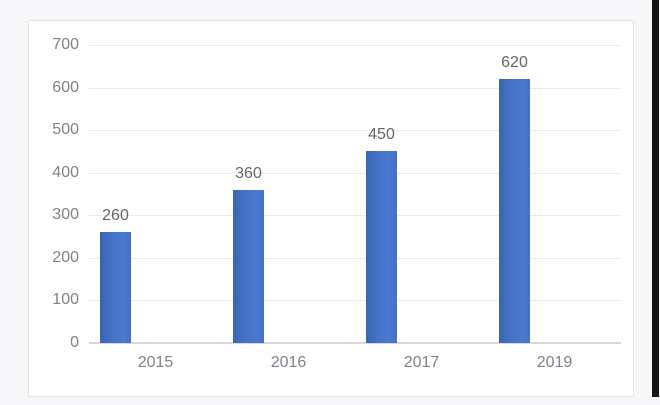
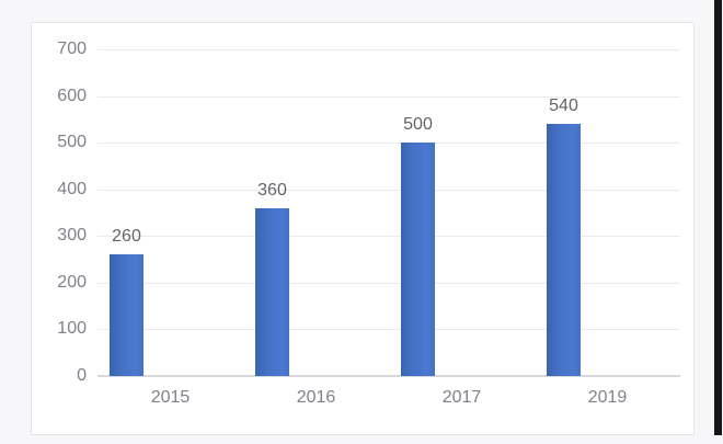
2017: 450 -> 500
2019: 620 -> 540
